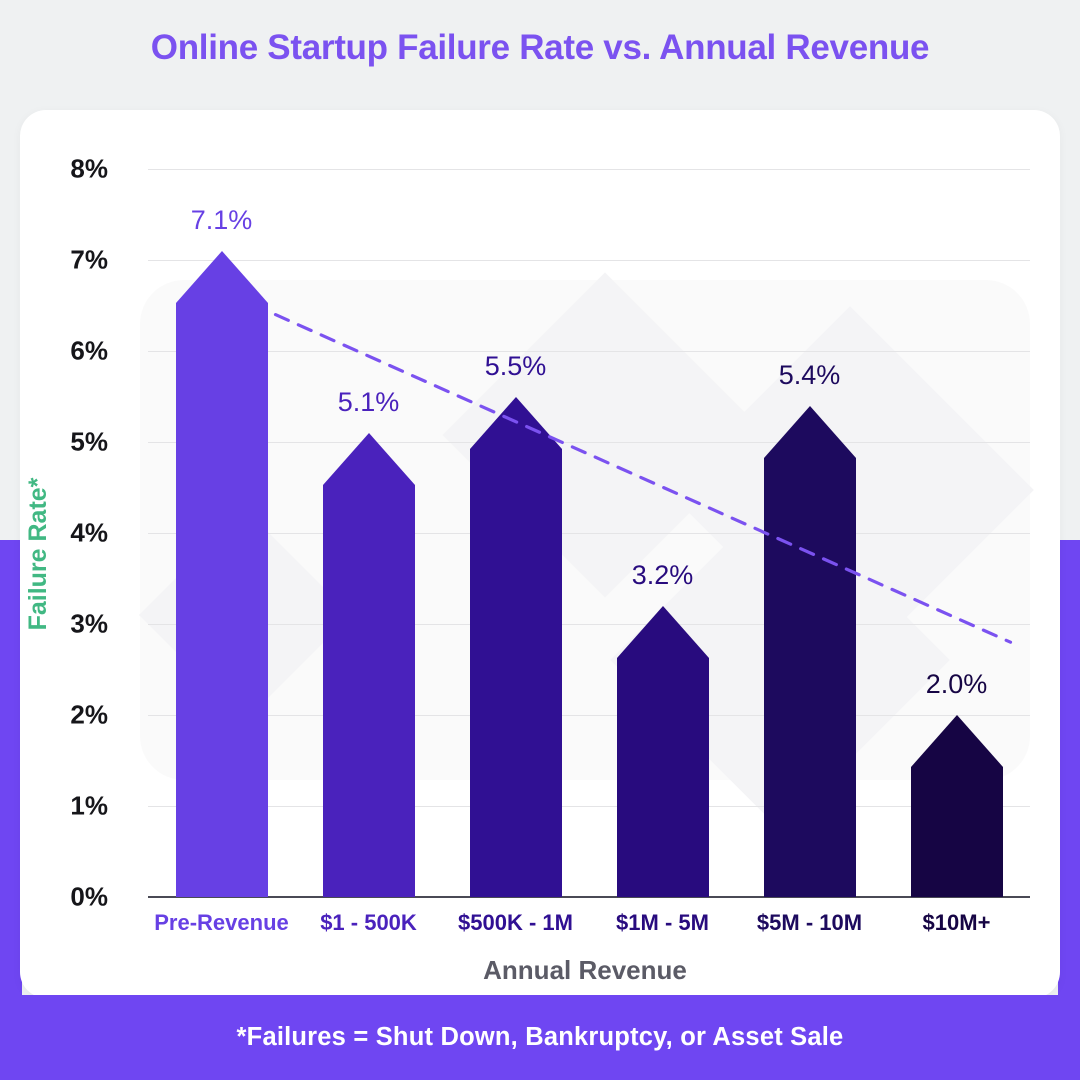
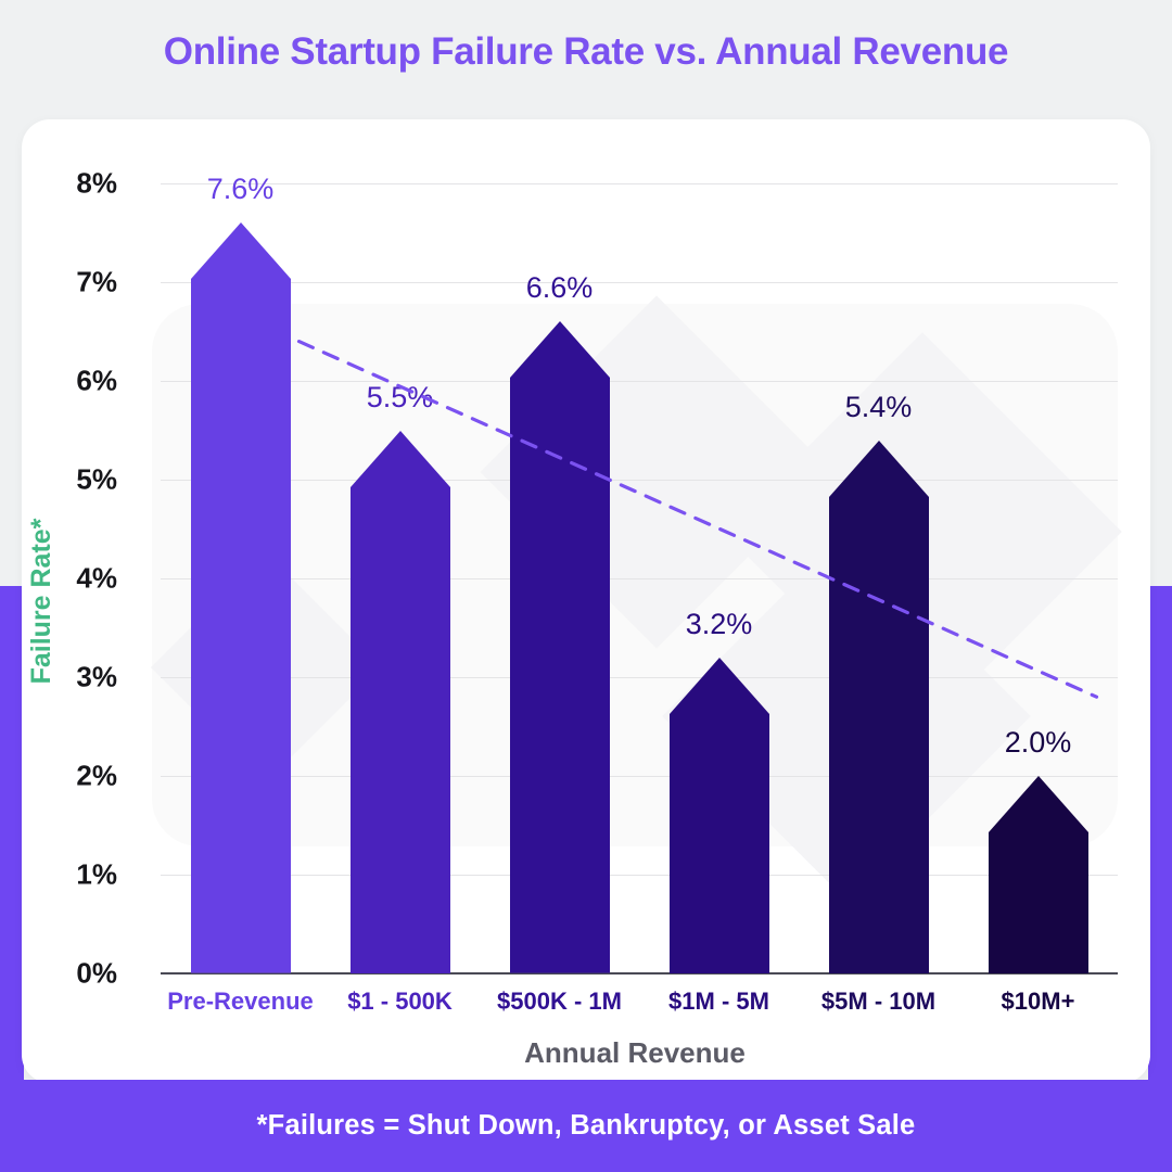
Pre-Revenue: 7.1% -> 7.6%
$1 - 500K: 5.1% -> 5.5%
$500K - 1M: 5.5% -> 6.6%
